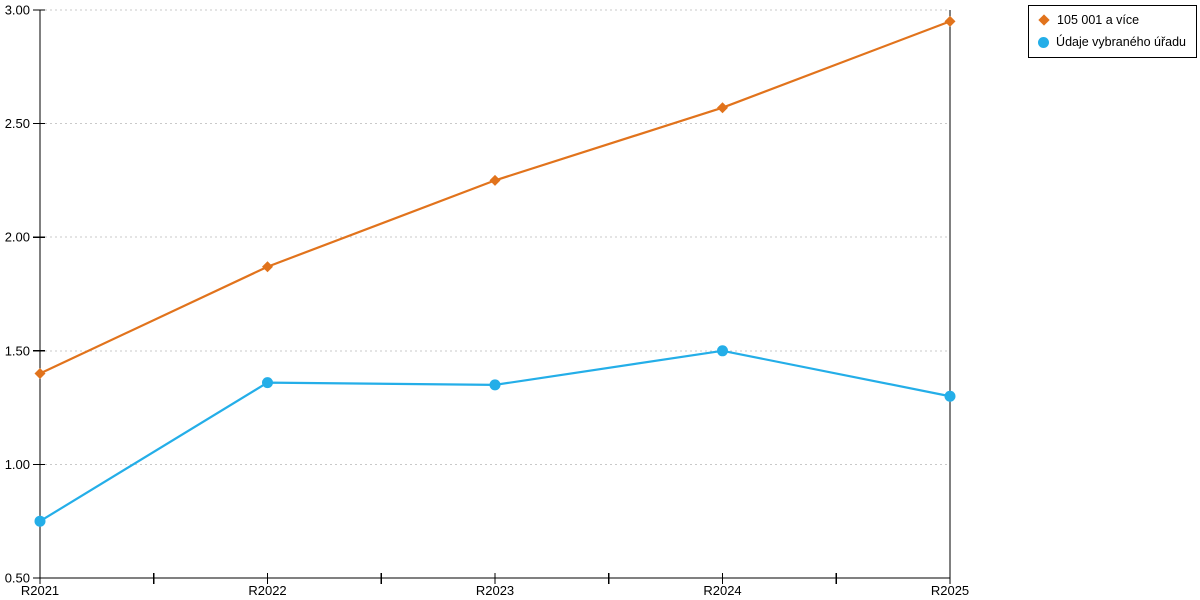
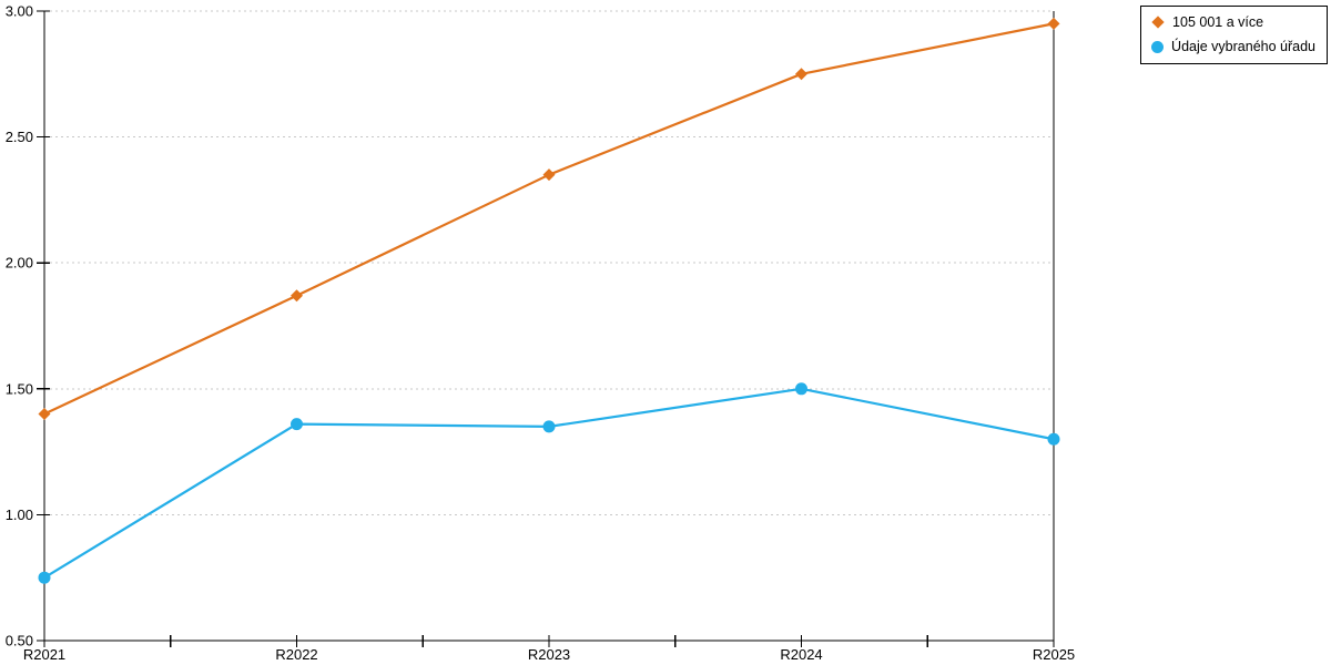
105 001 a více/R2023: 2.25 -> 2.35
105 001 a více/R2024: 2.57 -> 2.75
